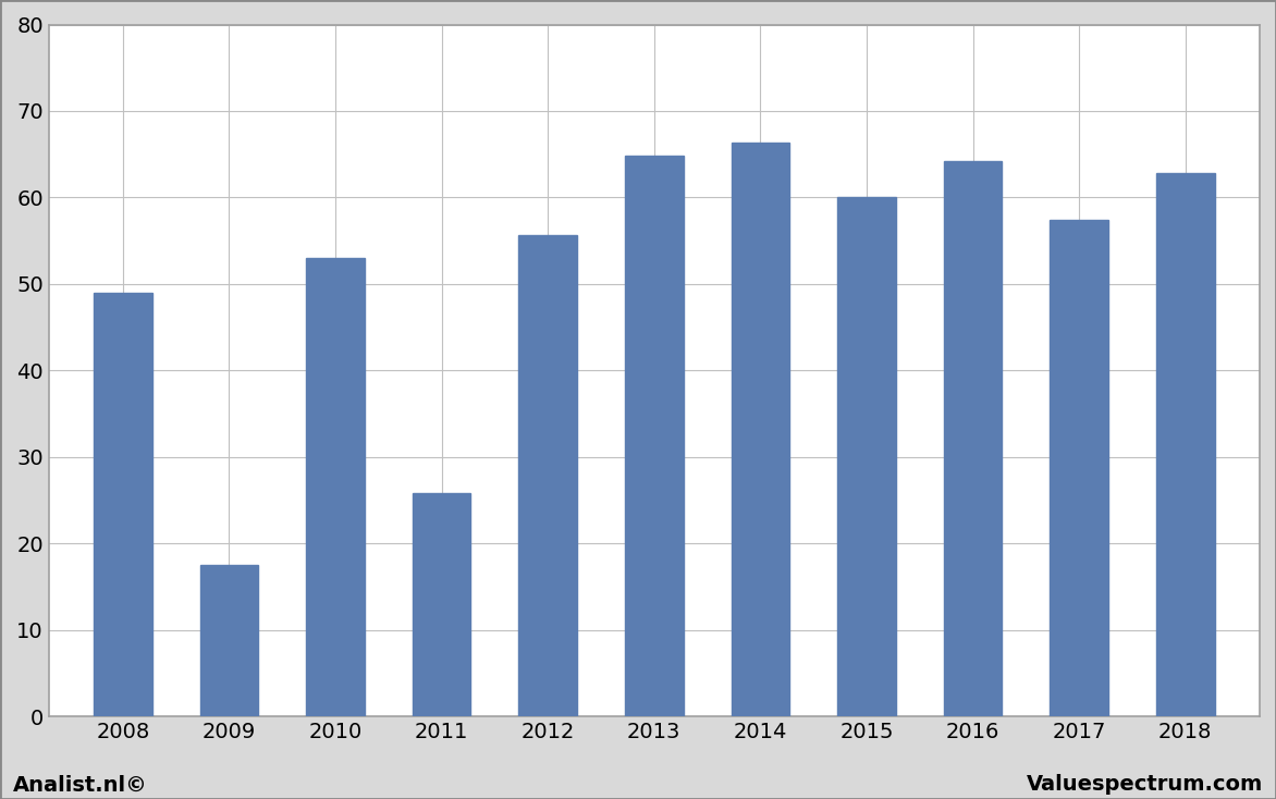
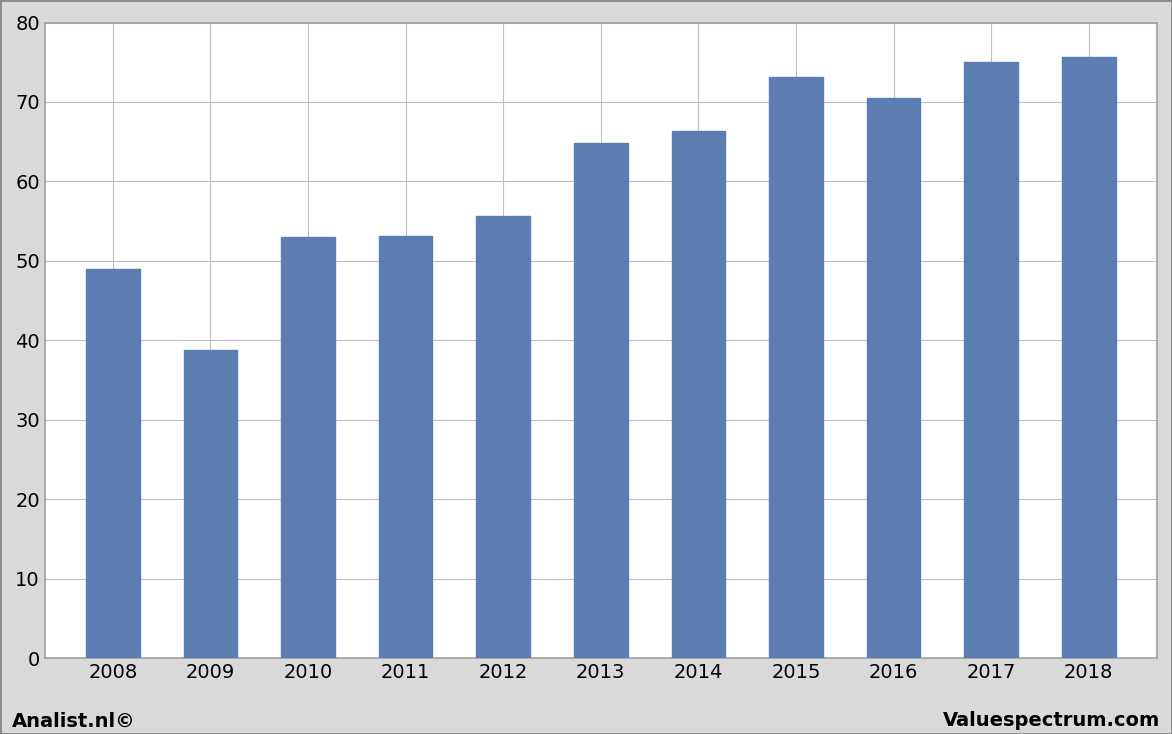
2009: 17.6 -> 38.8
2011: 25.8 -> 53.2
2015: 60.0 -> 73.2
2016: 64.2 -> 70.5
2017: 57.4 -> 75.0
2018: 62.8 -> 75.7
